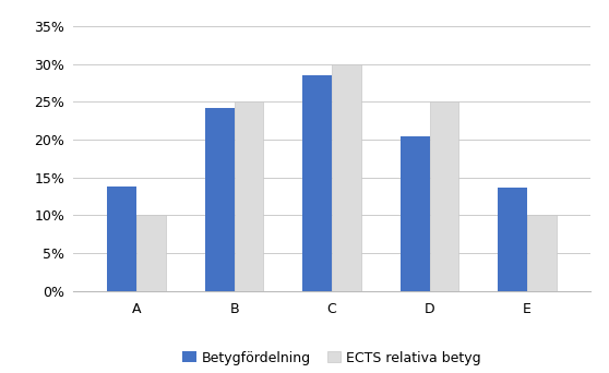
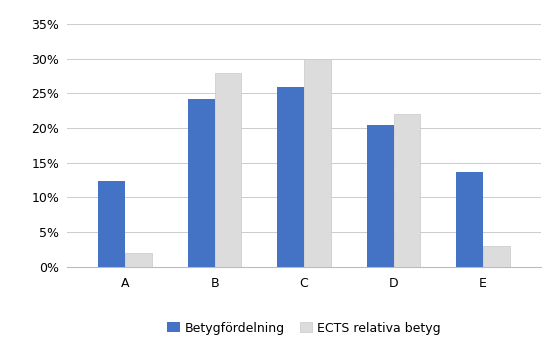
Betygfördelning/A: 13.8% -> 12.4%
ECTS relativa betyg/A: 10% -> 2%
ECTS relativa betyg/B: 25% -> 28%
Betygfördelning/C: 28.5% -> 26.0%
ECTS relativa betyg/D: 25% -> 22%
ECTS relativa betyg/E: 10% -> 3%
